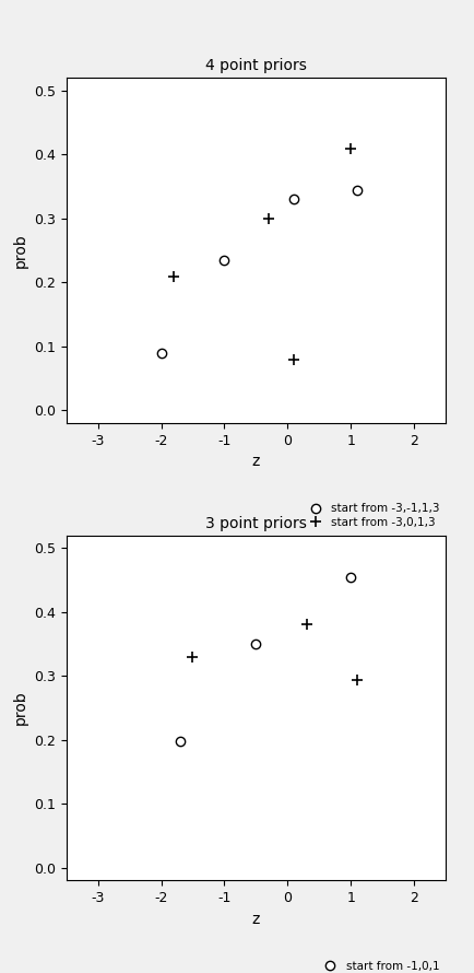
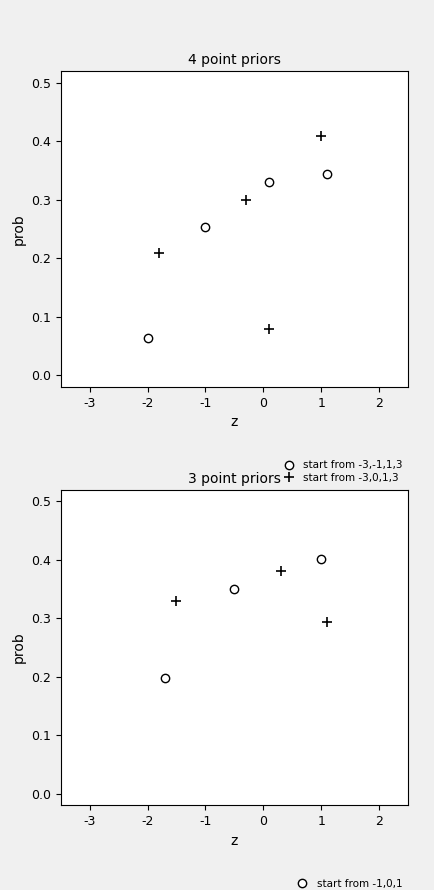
4 point priors/start from -3,-1,1,3/-2: 0.090 -> 0.064
4 point priors/start from -3,-1,1,3/-1: 0.235 -> 0.254
3 point priors/start from -1,0,1/1: 0.455 -> 0.402
